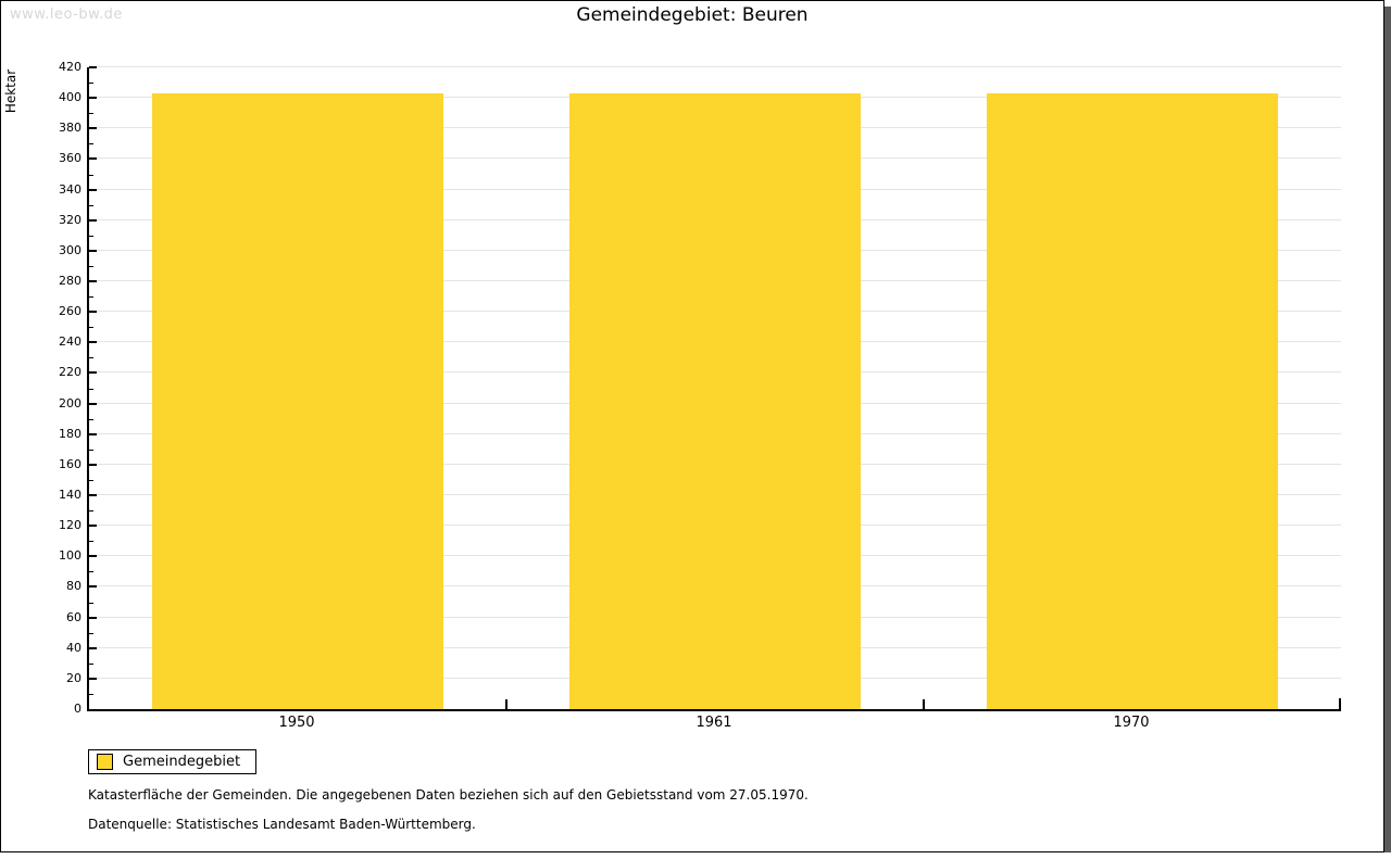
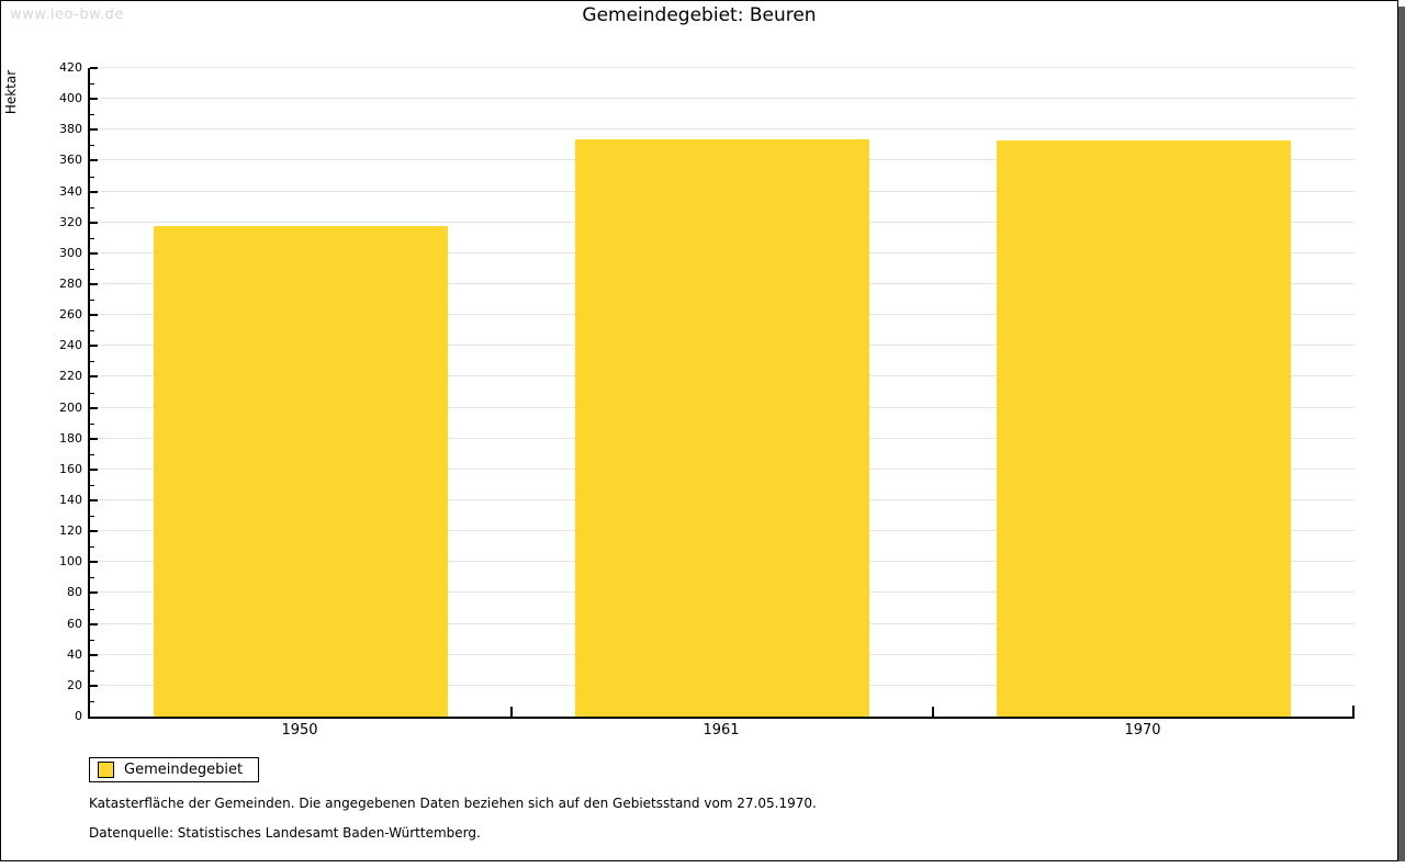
1950: 403 -> 318
1961: 403 -> 374
1970: 403 -> 373
